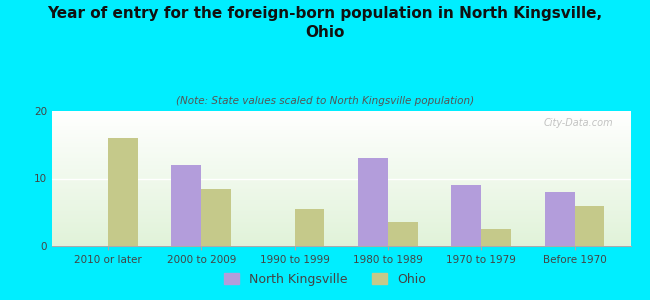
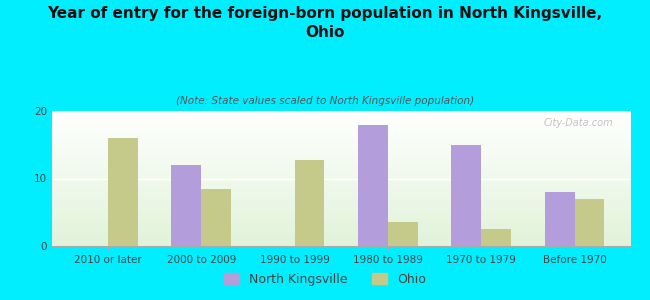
Ohio/1990 to 1999: 5.5 -> 12.8
North Kingsville/1980 to 1989: 13 -> 18
North Kingsville/1970 to 1979: 9 -> 15
Ohio/Before 1970: 6.0 -> 7.0
